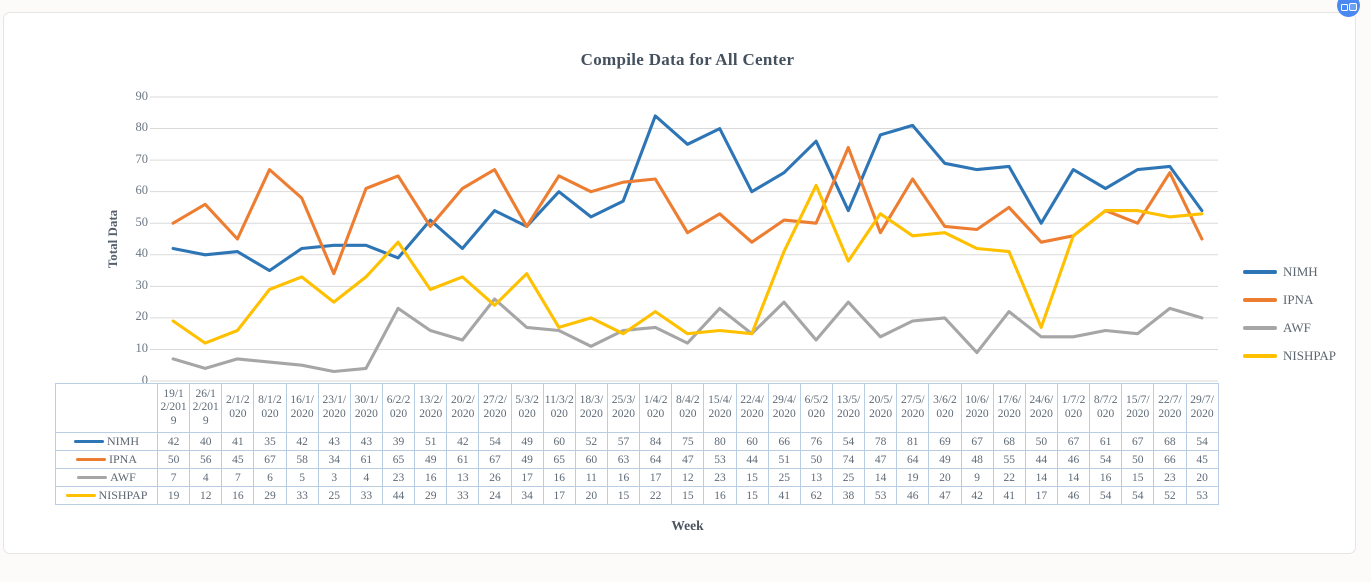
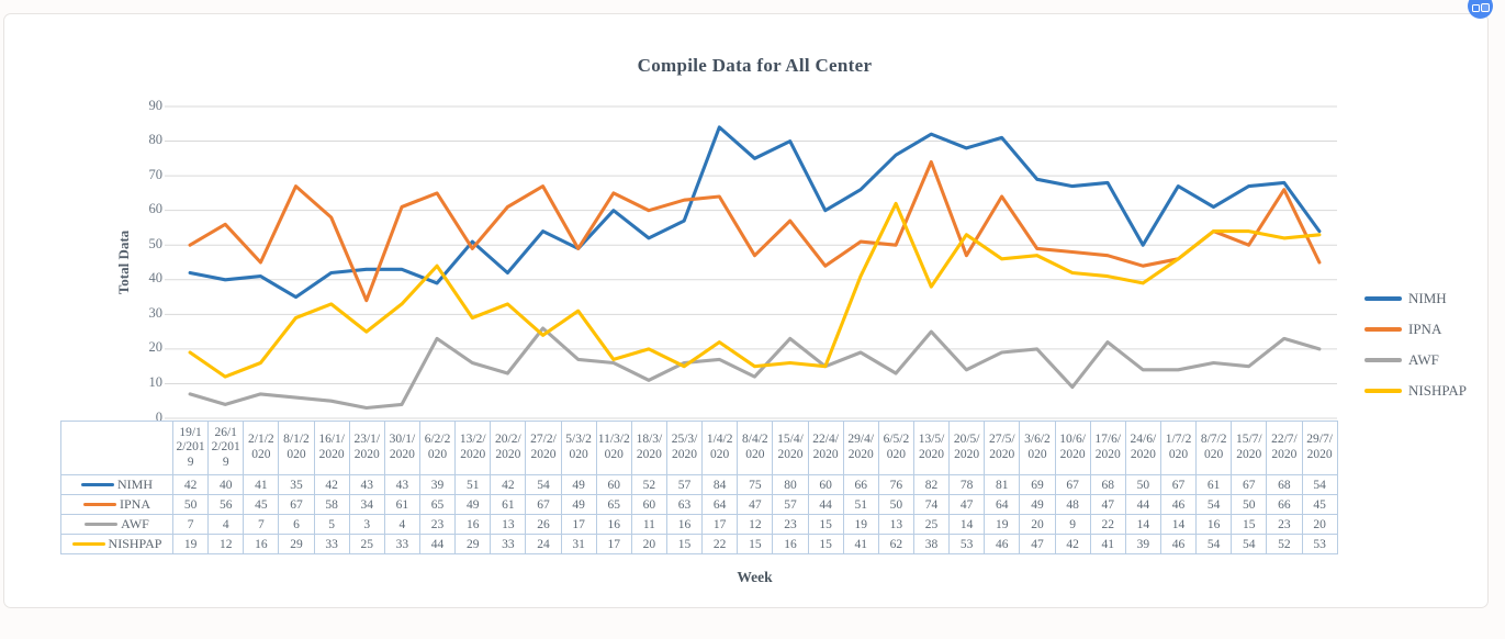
NISHPAP/5/3/2020: 34 -> 31
IPNA/15/4/2020: 53 -> 57
AWF/29/4/2020: 25 -> 19
NIMH/13/5/2020: 54 -> 82
IPNA/17/6/2020: 55 -> 47
NISHPAP/24/6/2020: 17 -> 39
